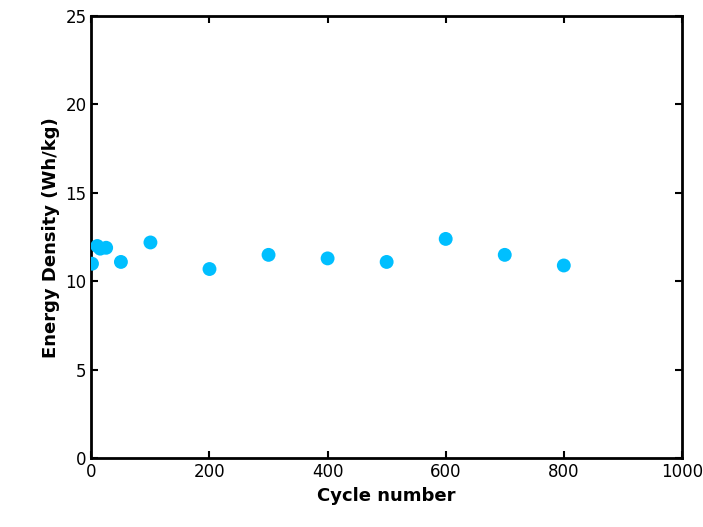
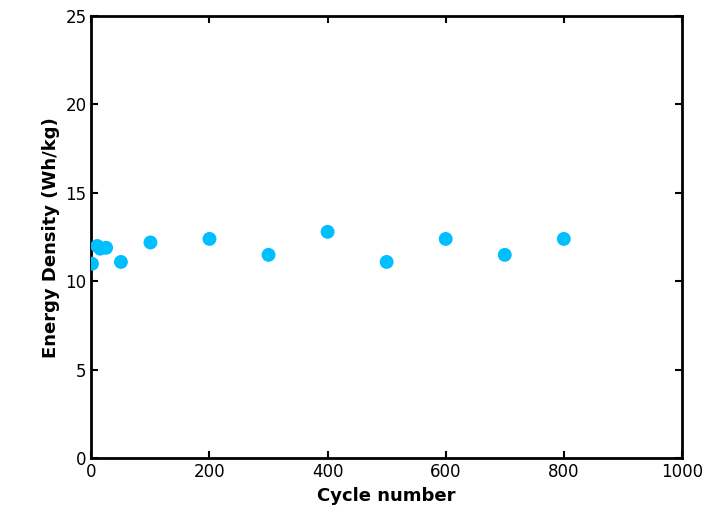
200: 10.7 -> 12.4
400: 11.3 -> 12.8
800: 10.9 -> 12.4
